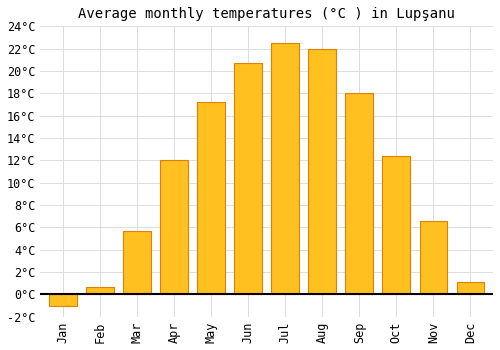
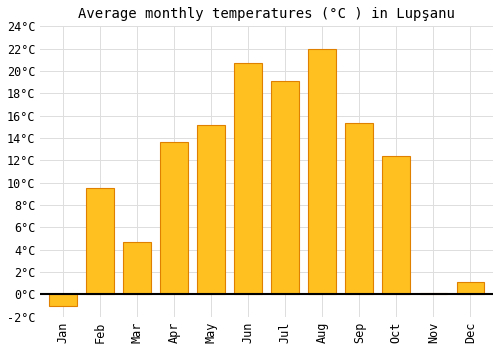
Feb: 0.7°C -> 9.5°C
Mar: 5.7°C -> 4.7°C
Apr: 12.0°C -> 13.6°C
May: 17.2°C -> 15.2°C
Jul: 22.5°C -> 19.1°C
Sep: 18.0°C -> 15.3°C
Nov: 6.6°C -> 0.1°C
